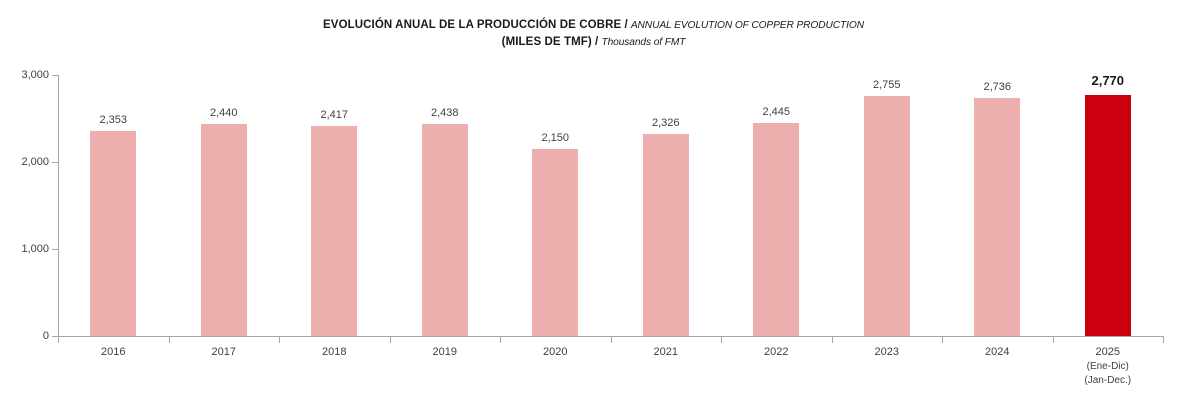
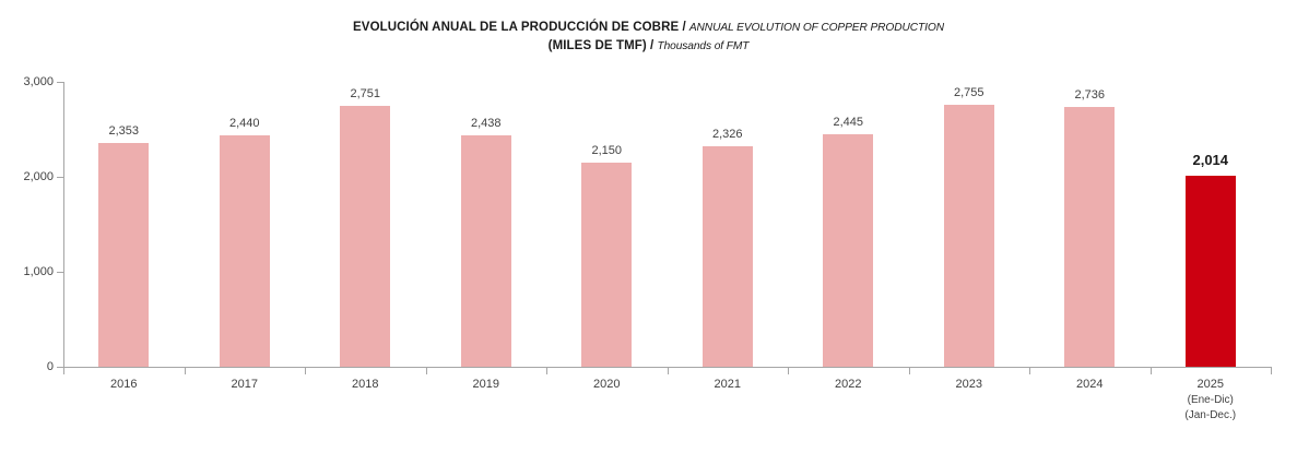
2018: 2,417 -> 2,751
2025: 2,770 -> 2,014
